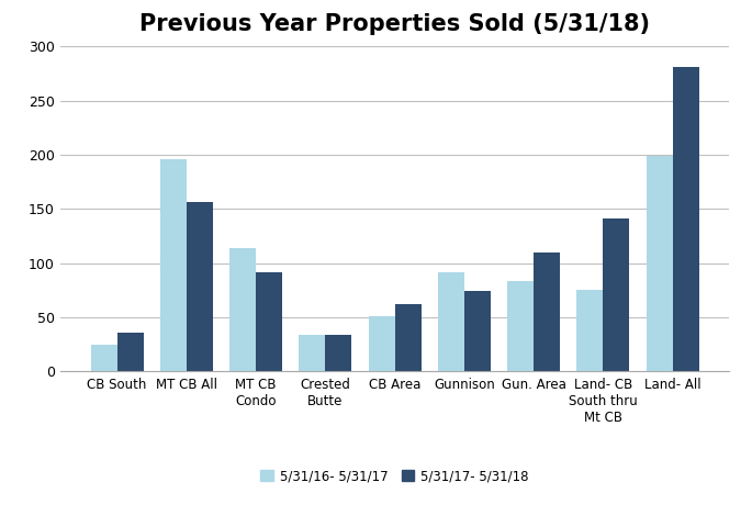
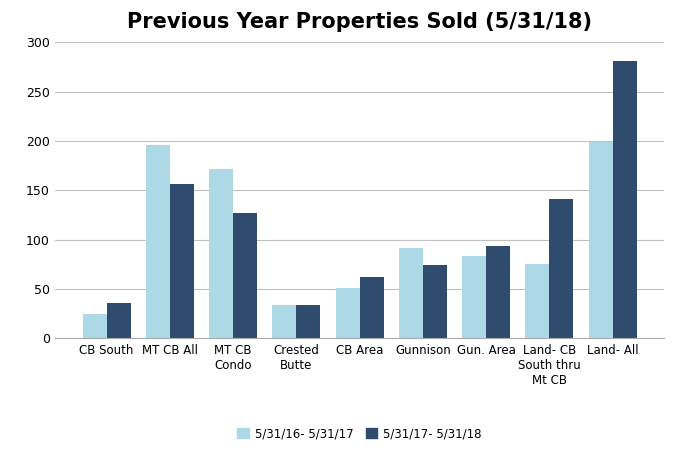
5/31/16- 5/31/17/MT CB Condo: 114 -> 172
5/31/17- 5/31/18/MT CB Condo: 92 -> 127
5/31/17- 5/31/18/Gun. Area: 110 -> 94
